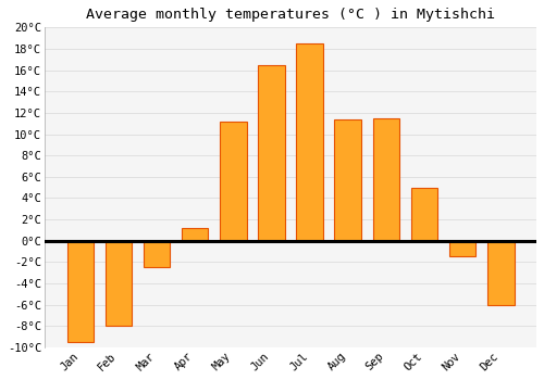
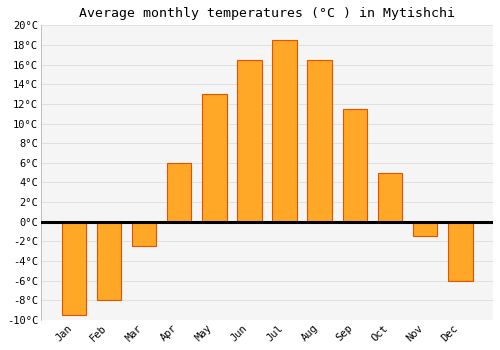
Apr: 1.2°C -> 6.0°C
May: 11.2°C -> 13.0°C
Aug: 11.4°C -> 16.5°C
